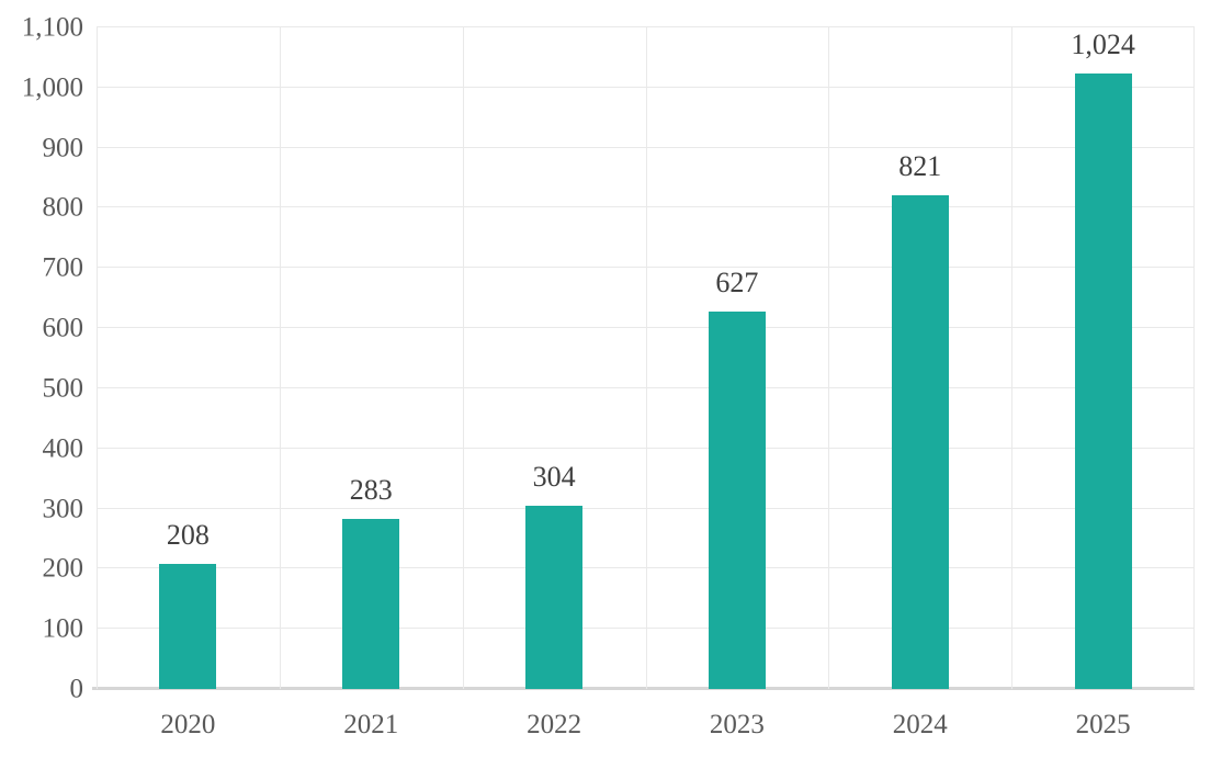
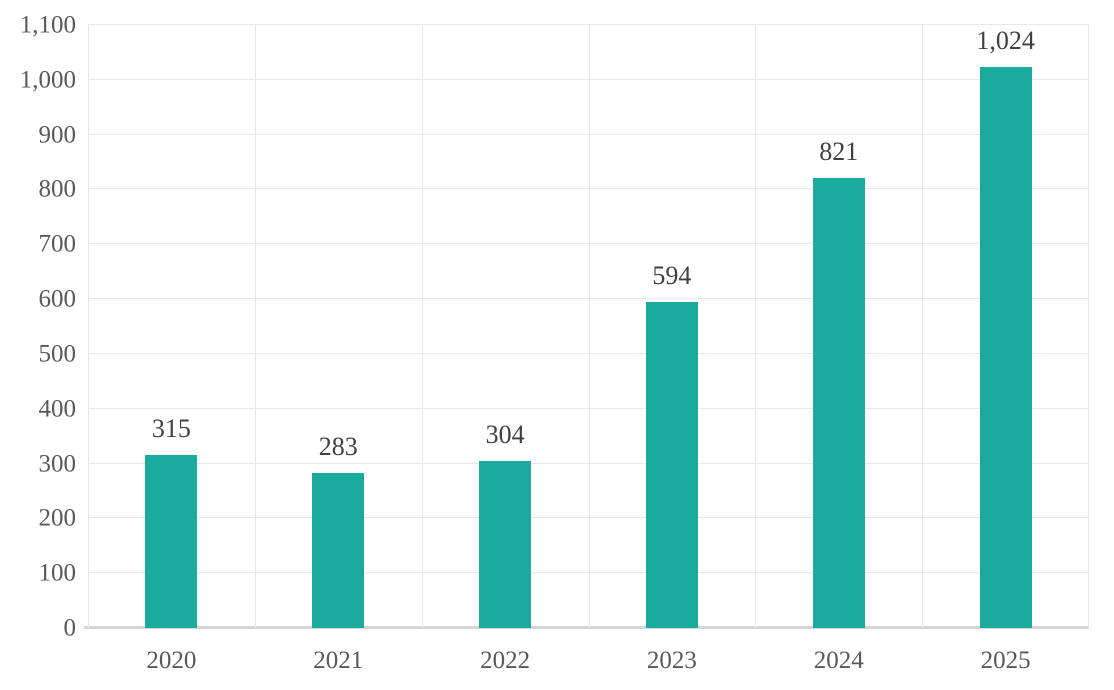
2020: 208 -> 315
2023: 627 -> 594
